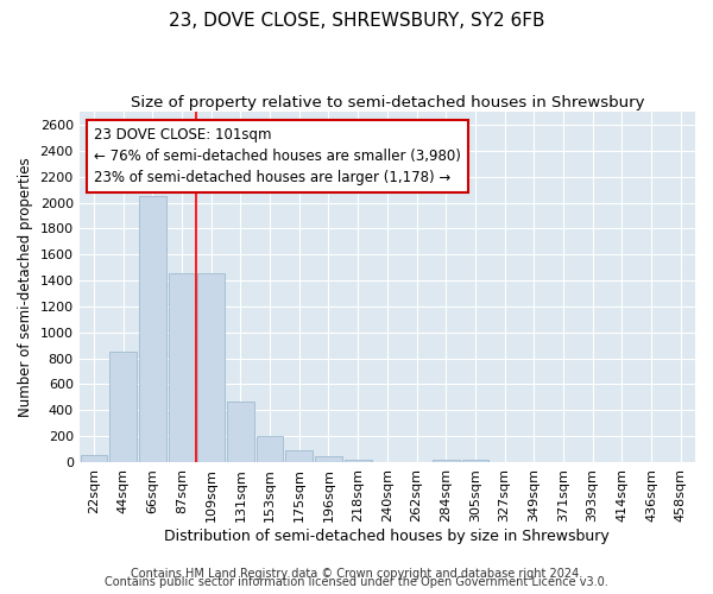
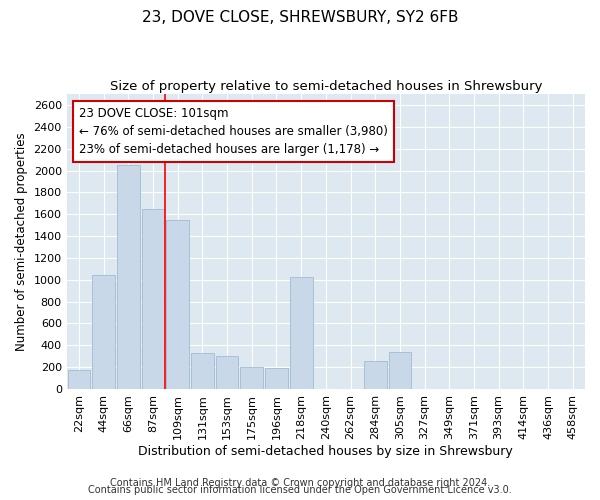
22sqm: 50 -> 170
44sqm: 850 -> 1040
87sqm: 1460 -> 1650
109sqm: 1460 -> 1550
131sqm: 470 -> 330
153sqm: 200 -> 300
175sqm: 90 -> 200
196sqm: 40 -> 190
218sqm: 20 -> 1030
284sqm: 20 -> 260
305sqm: 20 -> 340
